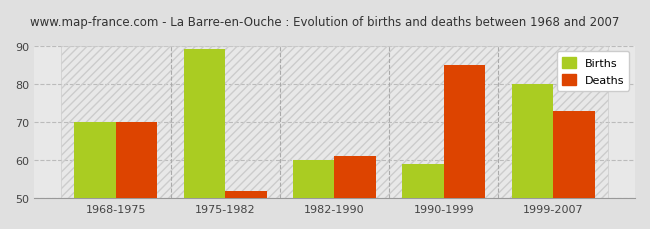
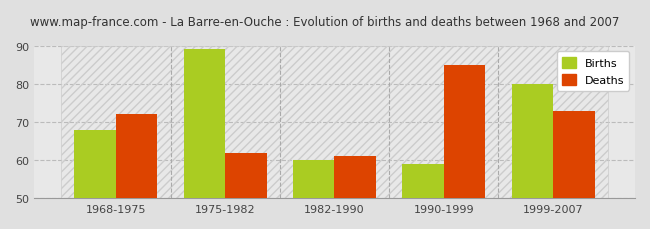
Births/1968-1975: 70 -> 68
Deaths/1968-1975: 70 -> 72
Deaths/1975-1982: 52 -> 62
